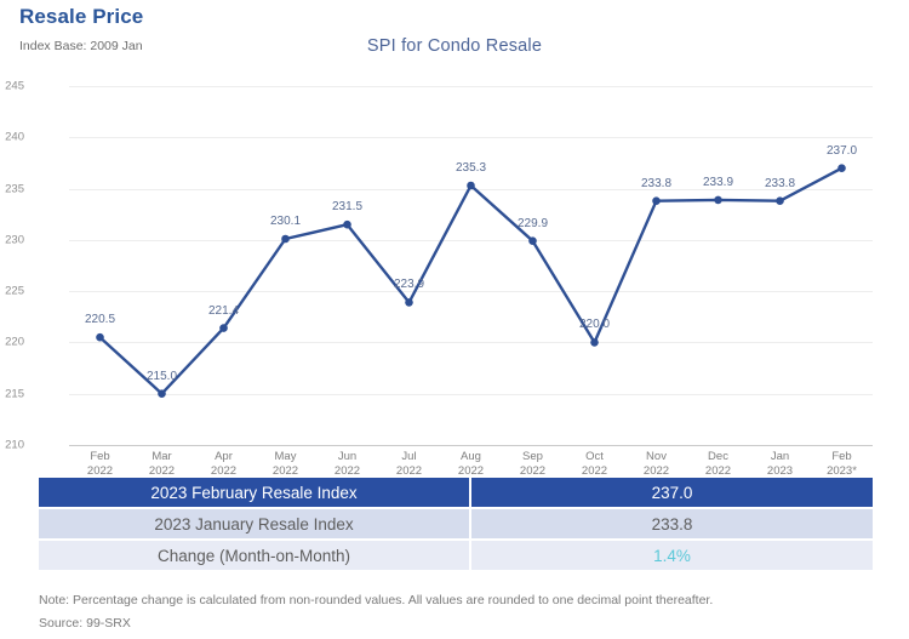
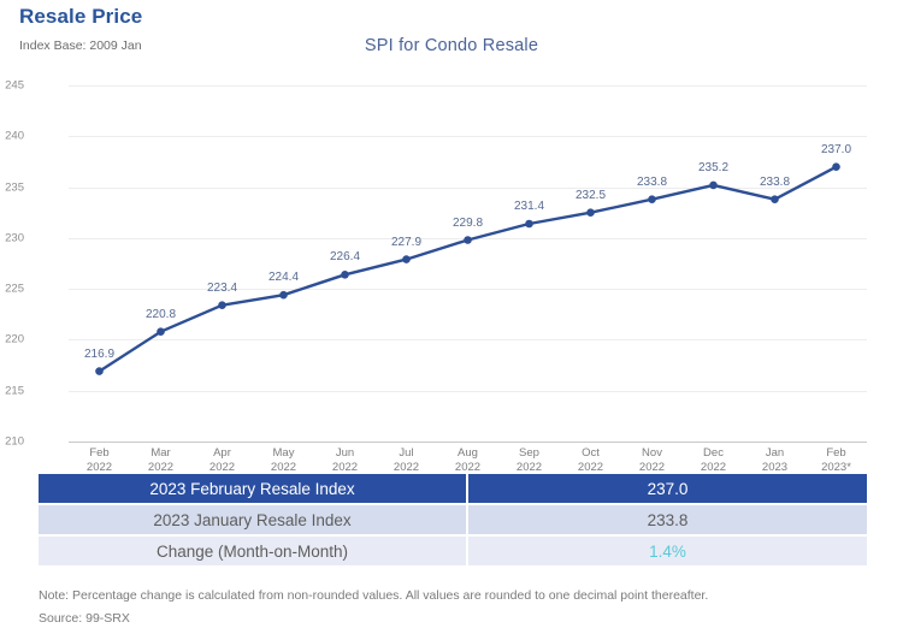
Feb 2022: 220.5 -> 216.9
Mar 2022: 215.0 -> 220.8
Apr 2022: 221.4 -> 223.4
May 2022: 230.1 -> 224.4
Jun 2022: 231.5 -> 226.4
Jul 2022: 223.9 -> 227.9
Aug 2022: 235.3 -> 229.8
Sep 2022: 229.9 -> 231.4
Oct 2022: 220.0 -> 232.5
Dec 2022: 233.9 -> 235.2
